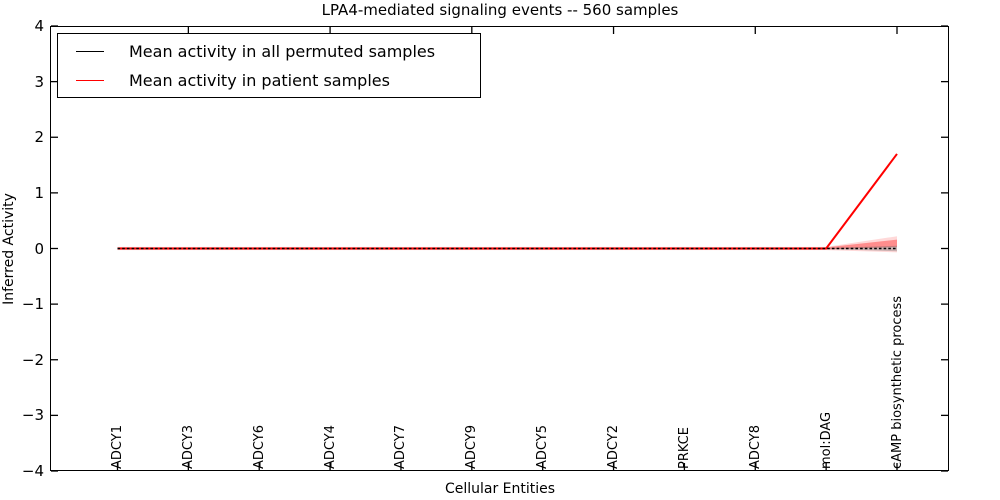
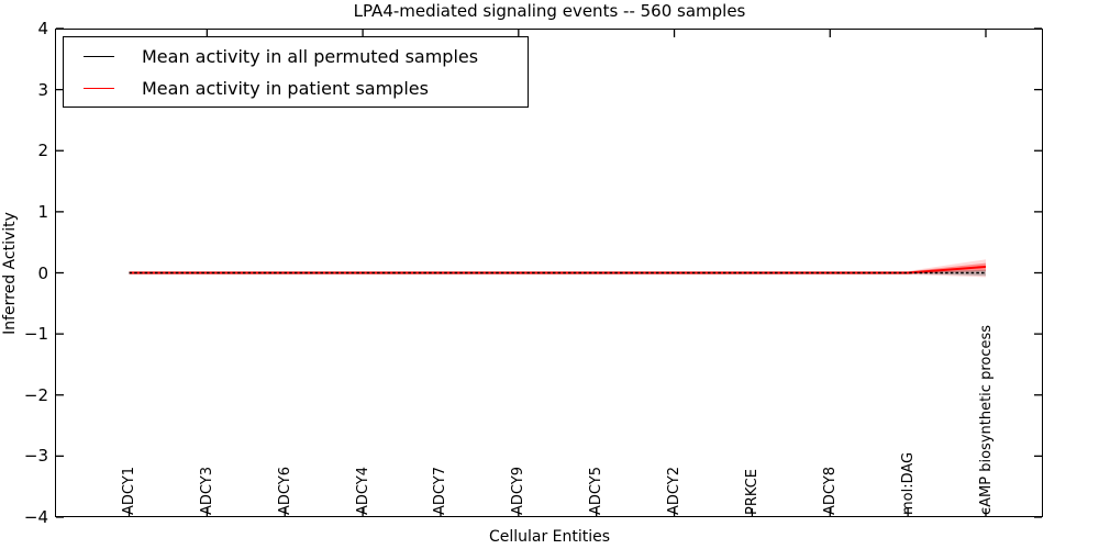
Mean activity in patient samples/cAMP biosynthetic process: 1.7 -> 0.1
